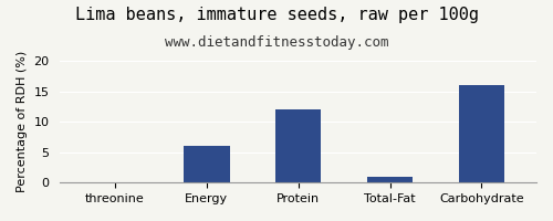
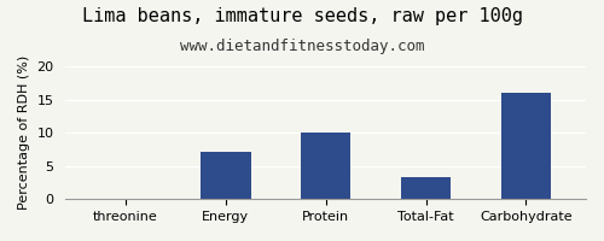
Energy: 6.1 -> 7.2
Protein: 12.1 -> 10.0
Total-Fat: 1.0 -> 3.4
